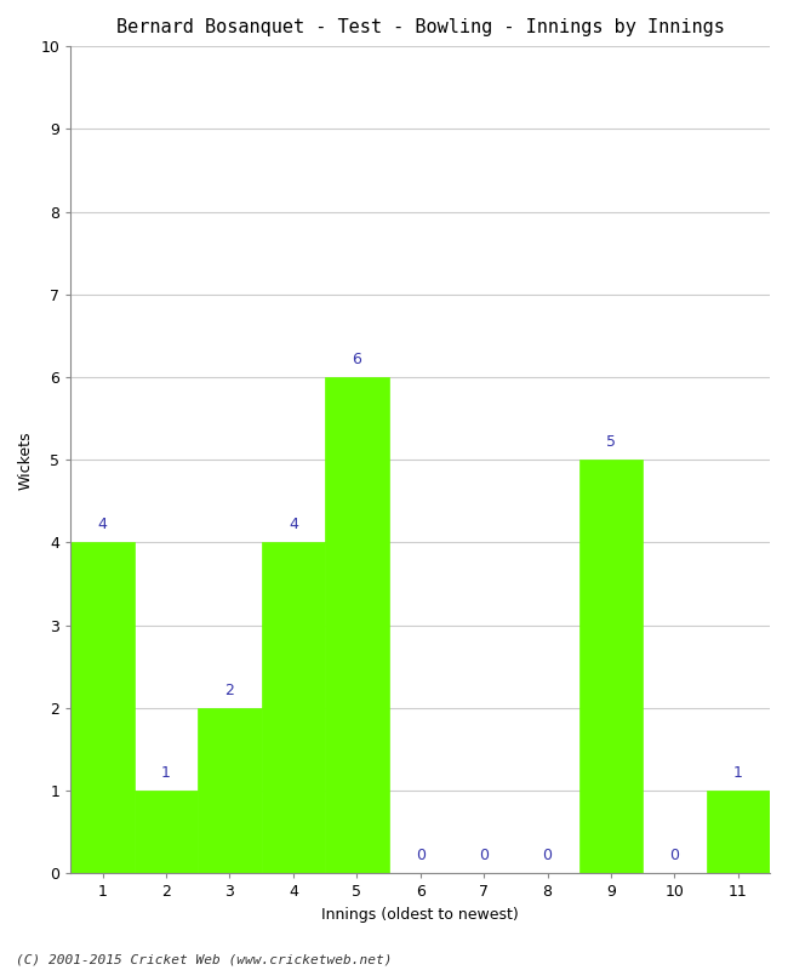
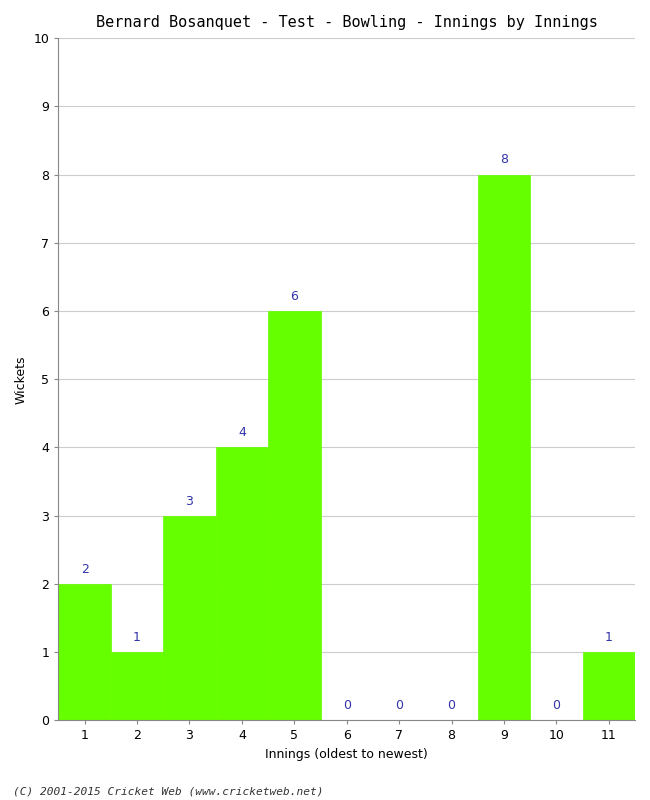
1: 4 -> 2
3: 2 -> 3
9: 5 -> 8
